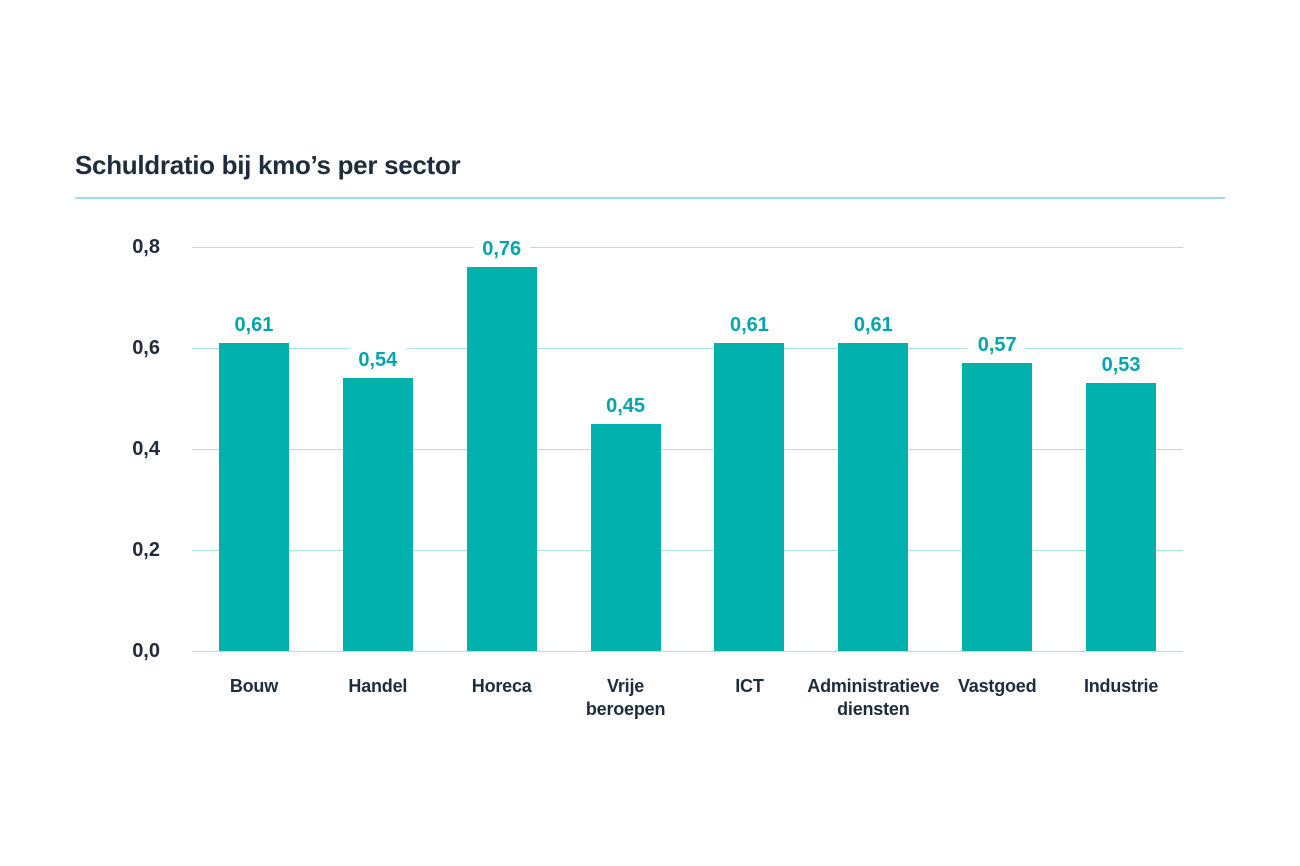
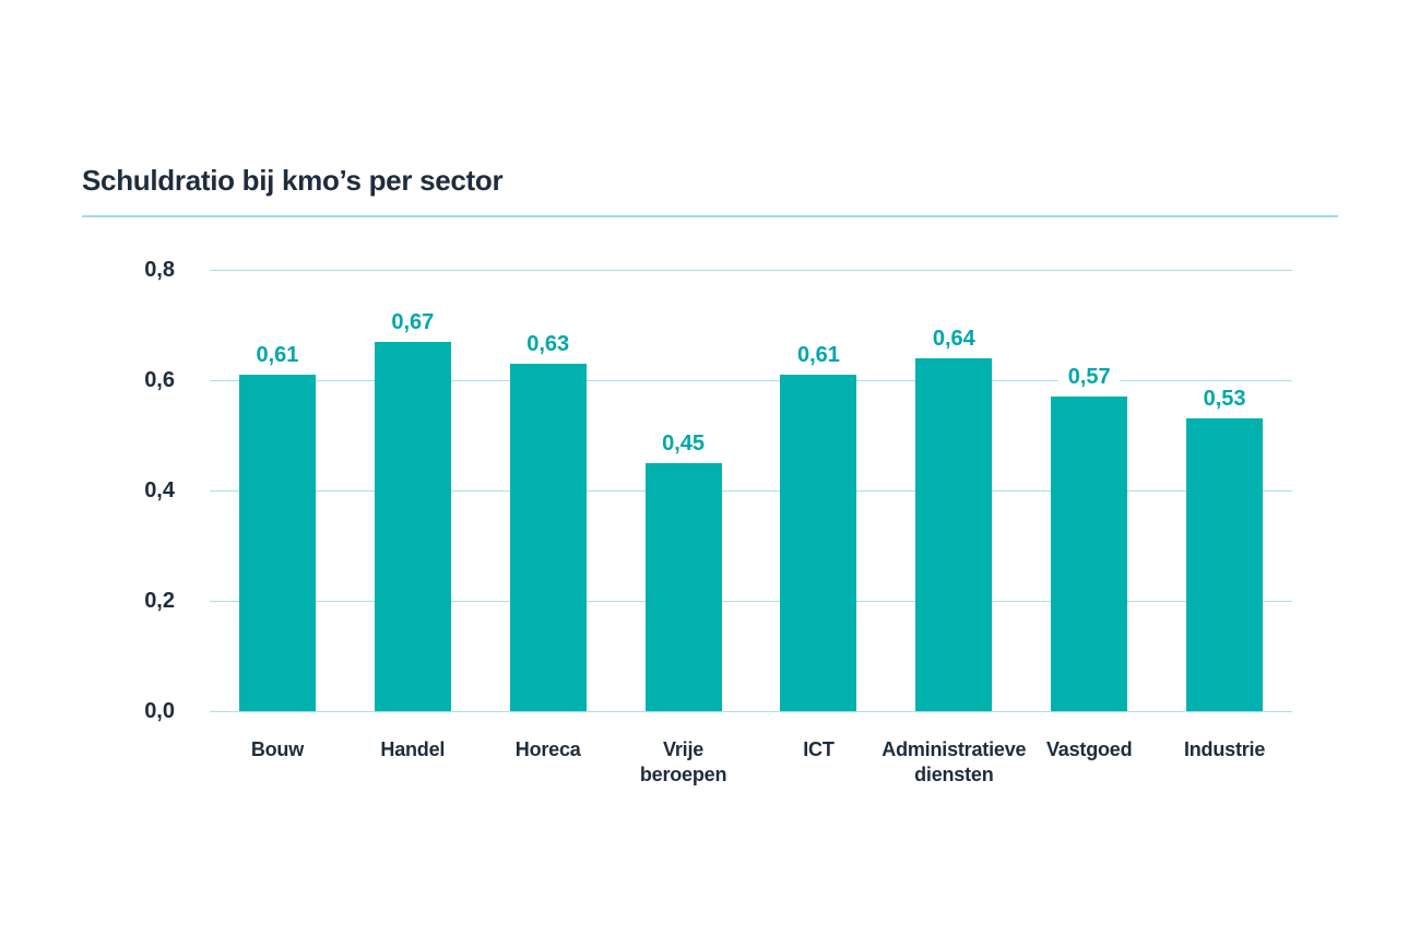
Handel: 0,54 -> 0,67
Horeca: 0,76 -> 0,63
Administratieve diensten: 0,61 -> 0,64
